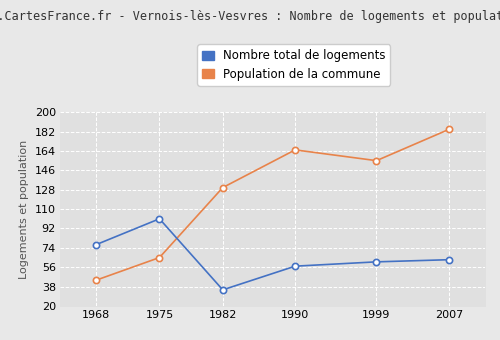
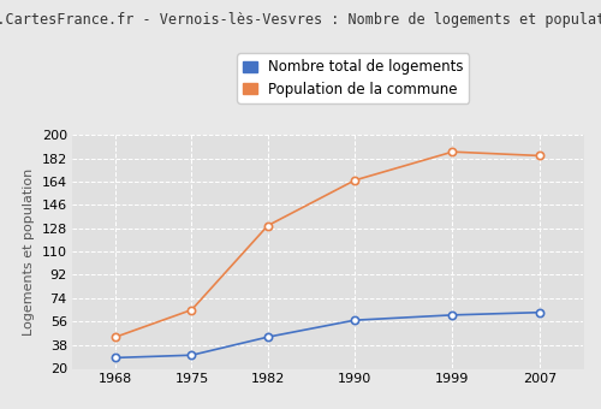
Nombre total de logements/1968: 77 -> 28
Nombre total de logements/1975: 101 -> 30
Nombre total de logements/1982: 35 -> 44
Population de la commune/1999: 155 -> 187
